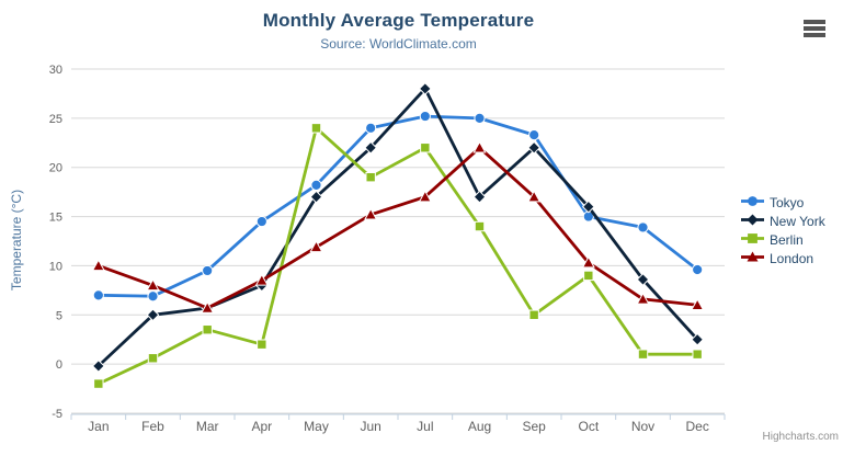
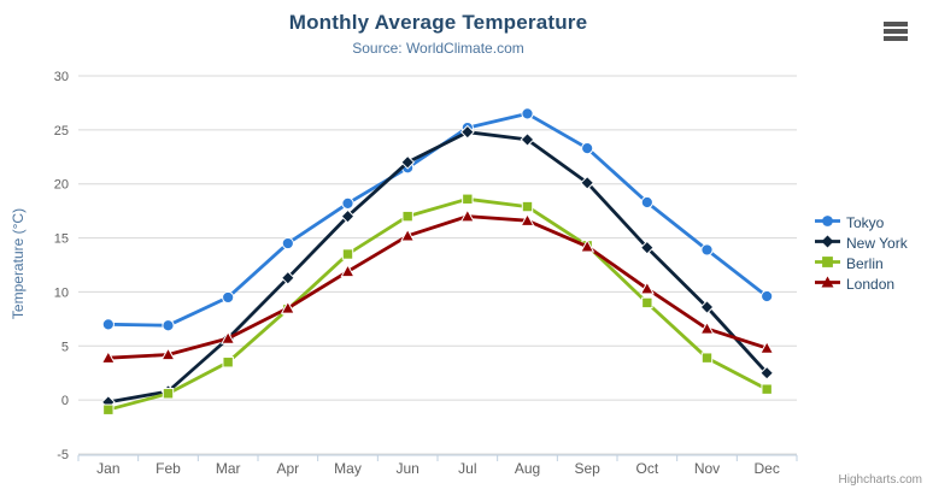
Berlin/Jan: -2 -> -1
London/Jan: 10 -> 4
New York/Feb: 5 -> 1
London/Feb: 8 -> 4
New York/Apr: 8 -> 11
Berlin/Apr: 2 -> 8
Berlin/May: 24 -> 14
Tokyo/Jun: 24 -> 22
Berlin/Jun: 19 -> 17
New York/Jul: 28 -> 25
Berlin/Jul: 22 -> 19
Tokyo/Aug: 25 -> 26
New York/Aug: 17 -> 24
Berlin/Aug: 14 -> 18
London/Aug: 22 -> 17
New York/Sep: 22 -> 20
Berlin/Sep: 5 -> 14
London/Sep: 17 -> 14
Tokyo/Oct: 15 -> 18
New York/Oct: 16 -> 14
Berlin/Nov: 1 -> 4
London/Dec: 6 -> 5
